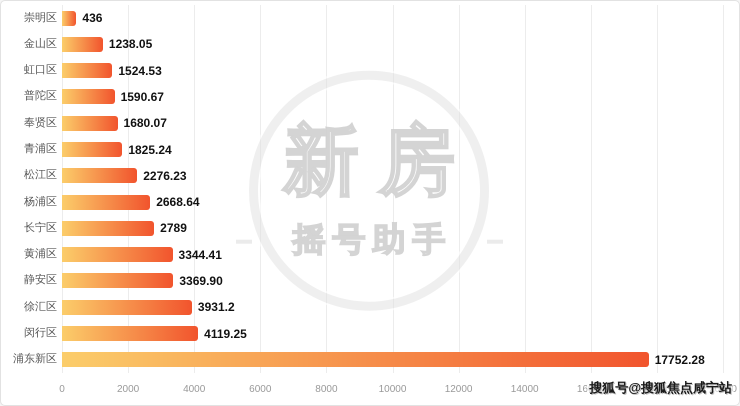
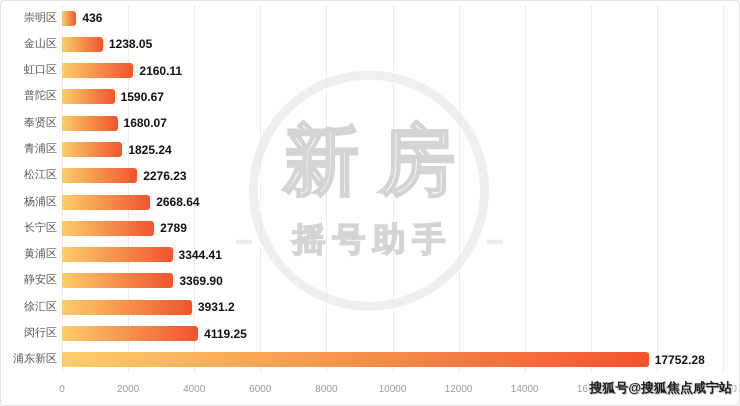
虹口区: 1524.53 -> 2160.11
